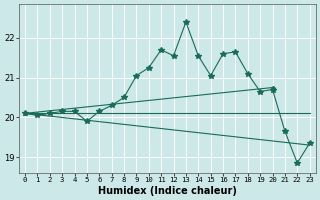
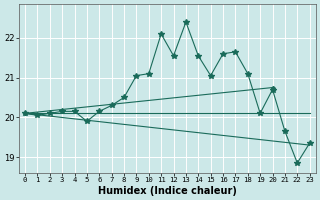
10: 21.25 -> 21.10
11: 21.70 -> 22.10
19: 20.65 -> 20.10
